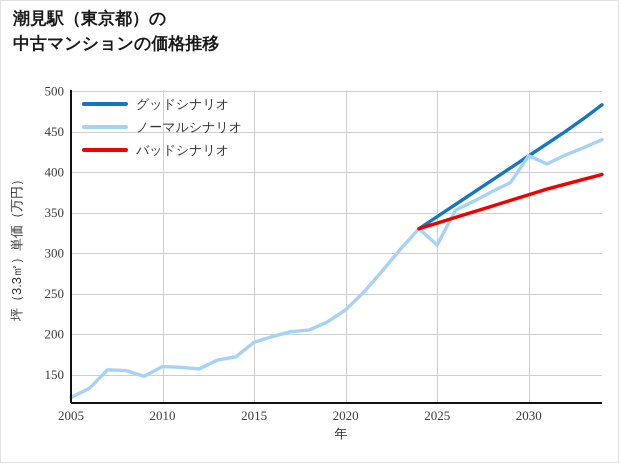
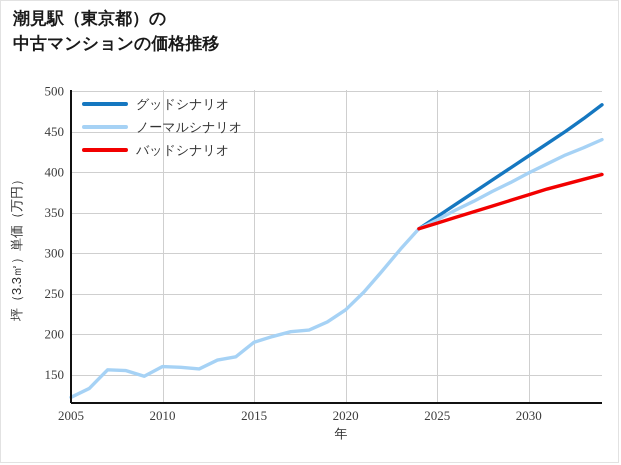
ノーマルシナリオ/2025: 310 -> 340
ノーマルシナリオ/2030: 420 -> 400
